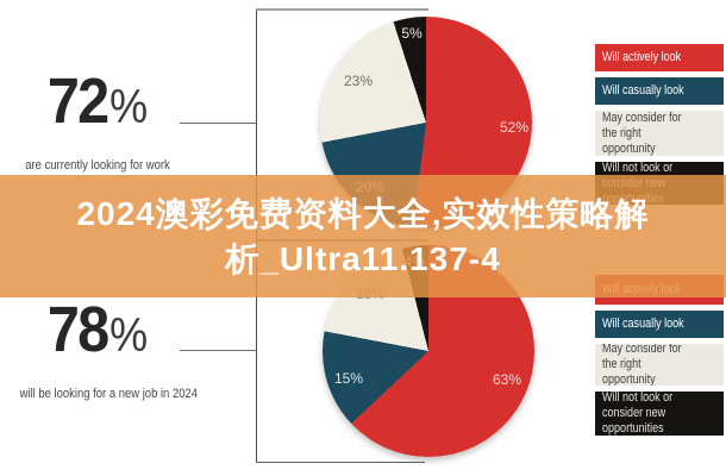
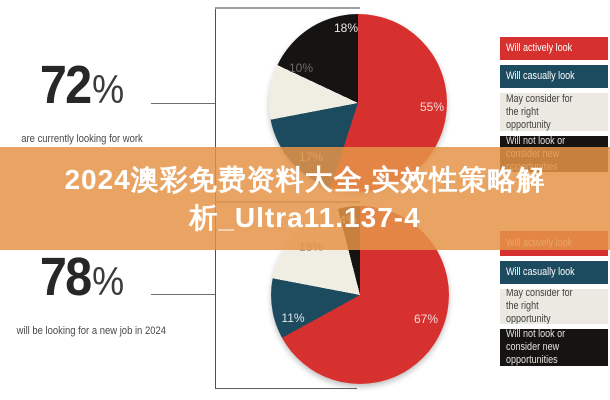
72% are currently looking for work/Will actively look: 52% -> 55%
72% are currently looking for work/Will casually look: 20% -> 17%
72% are currently looking for work/May consider for the right opportunity: 23% -> 10%
72% are currently looking for work/Will not look or consider new opportunities: 5% -> 18%
78% will be looking for a new job in 2024/Will actively look: 63% -> 67%
78% will be looking for a new job in 2024/Will casually look: 15% -> 11%
